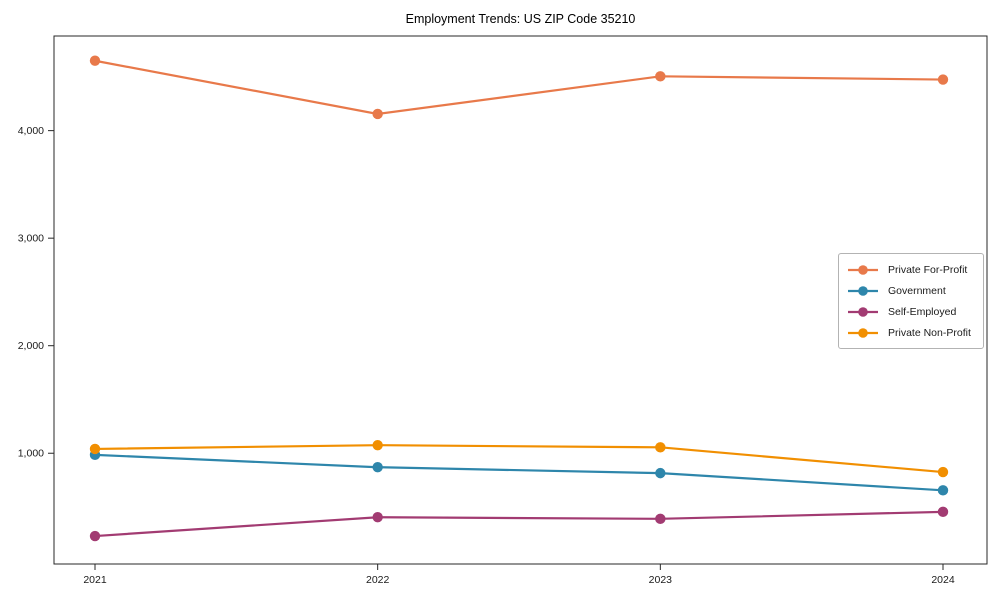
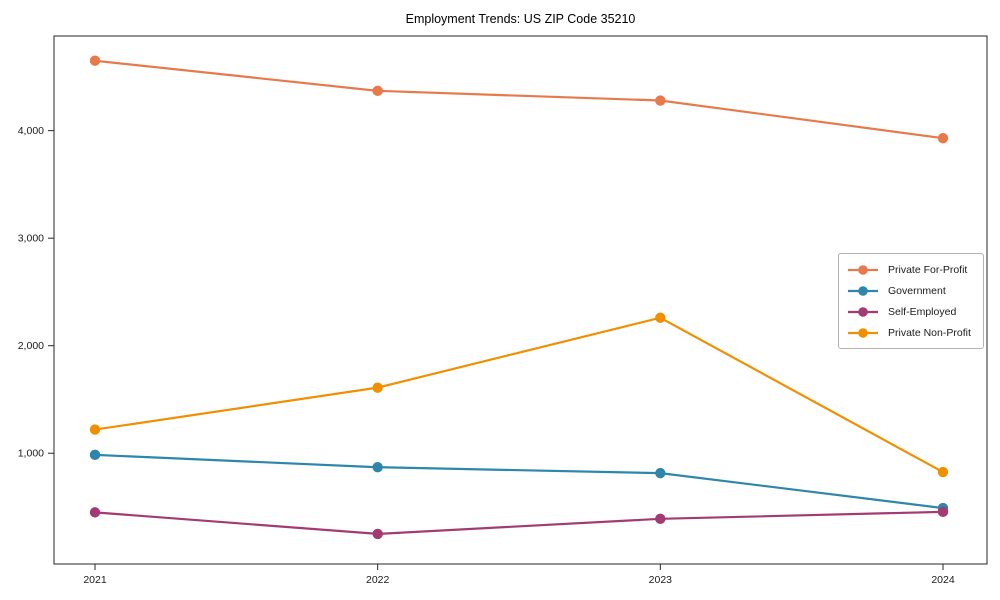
Self-Employed/2021: 230 -> 450
Private Non-Profit/2021: 1040 -> 1220
Private For-Profit/2022: 4160 -> 4370
Self-Employed/2022: 400 -> 250
Private Non-Profit/2022: 1080 -> 1610
Private For-Profit/2023: 4500 -> 4280
Private Non-Profit/2023: 1060 -> 2260
Private For-Profit/2024: 4480 -> 3930
Government/2024: 660 -> 490
